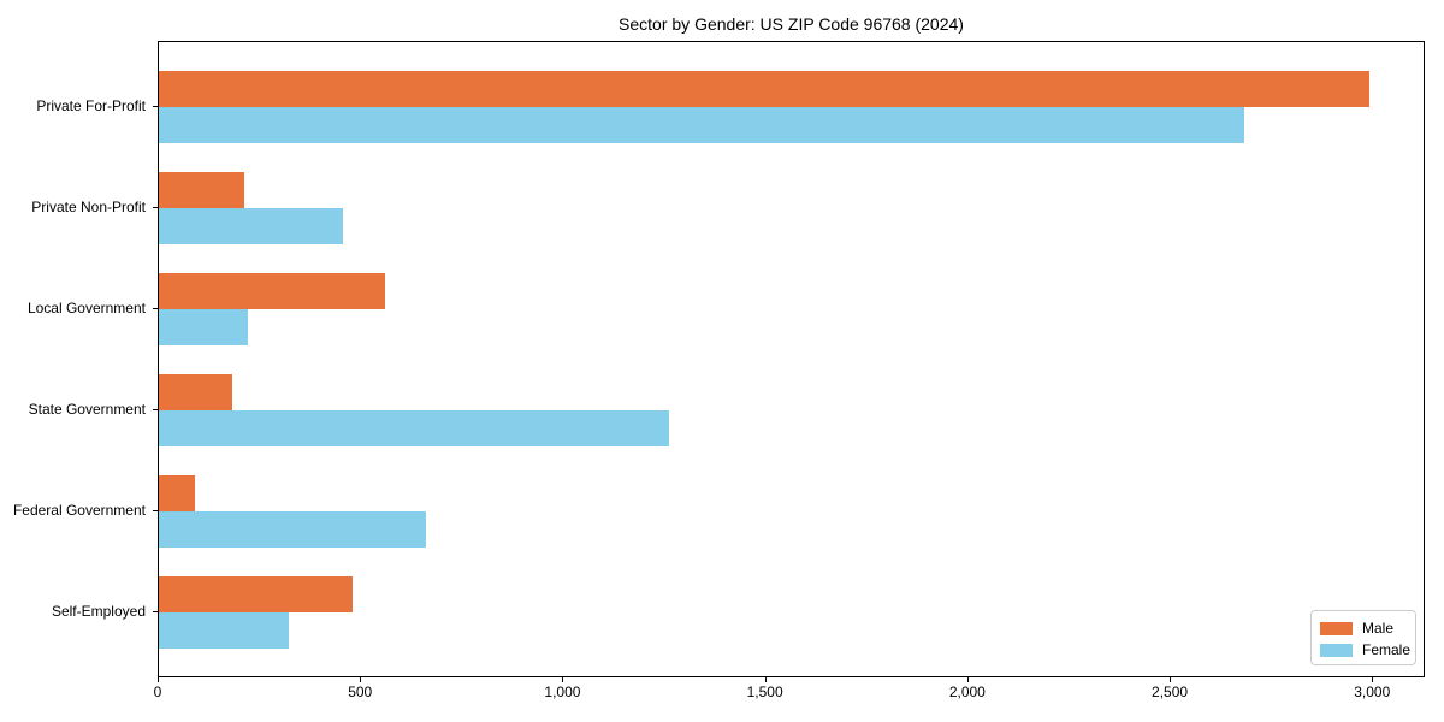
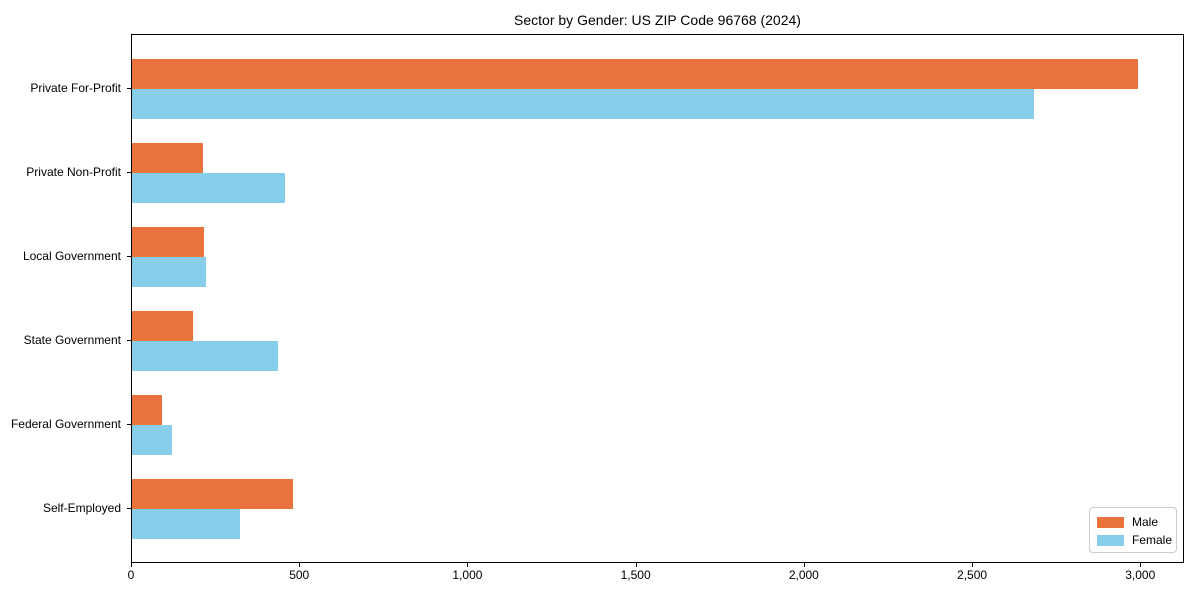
Male/Local Government: 560 -> 220
Female/State Government: 1260 -> 440
Female/Federal Government: 660 -> 120
